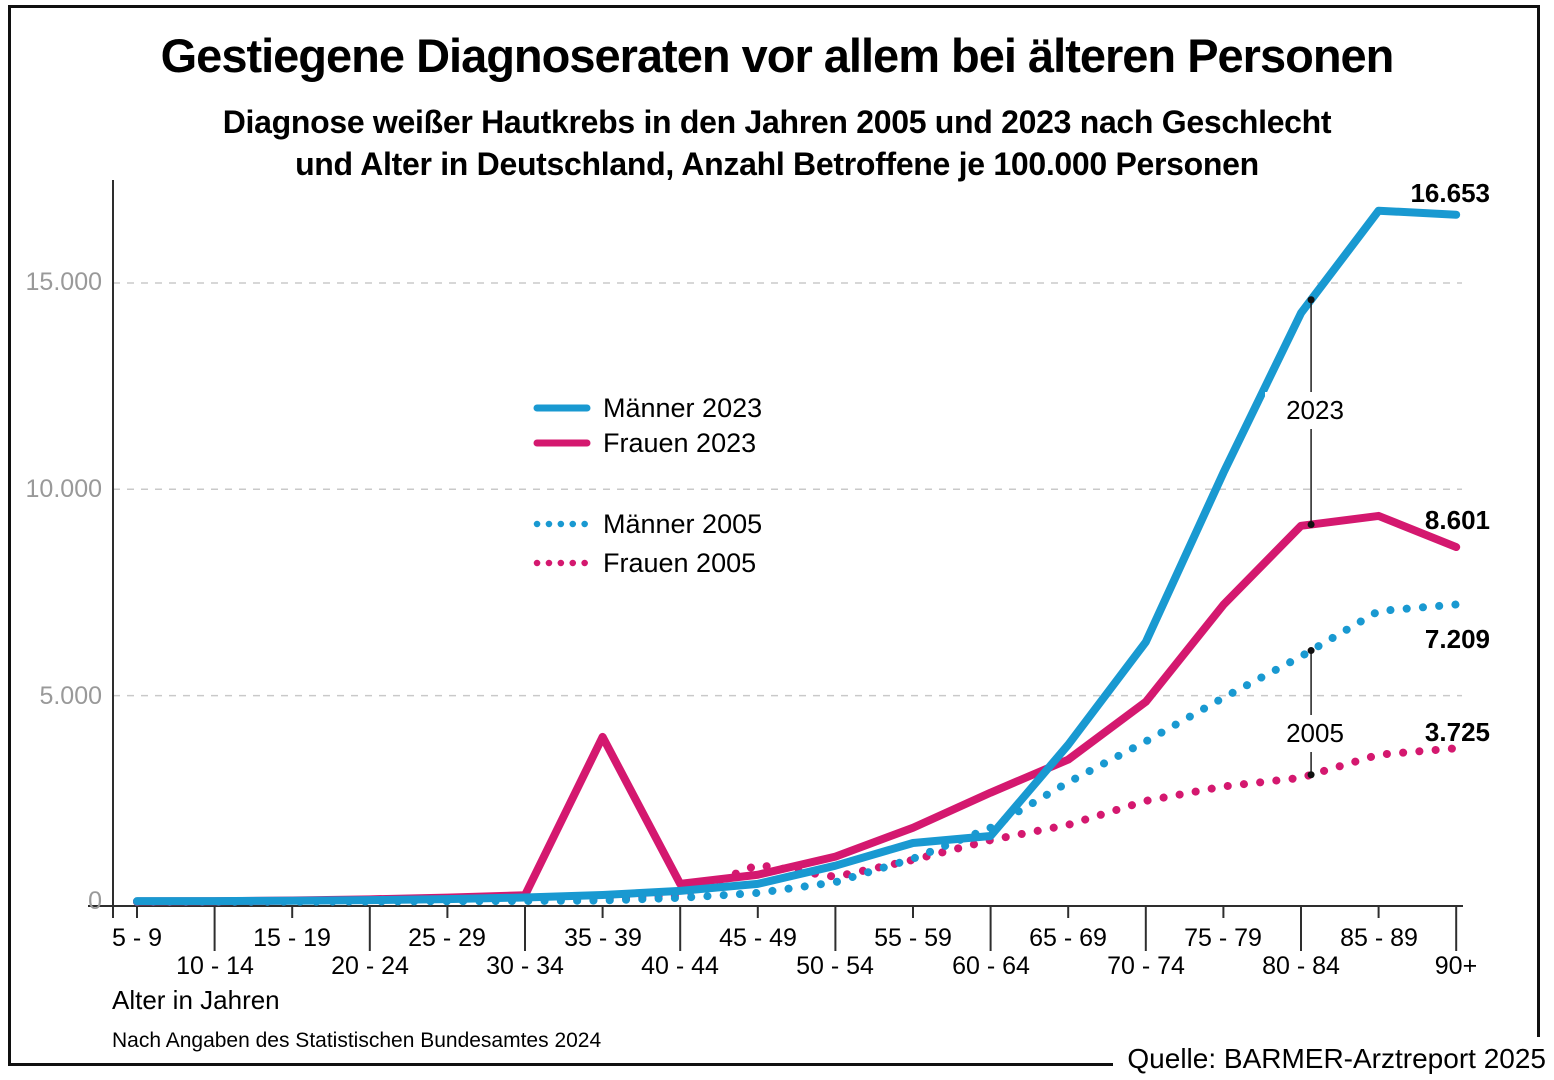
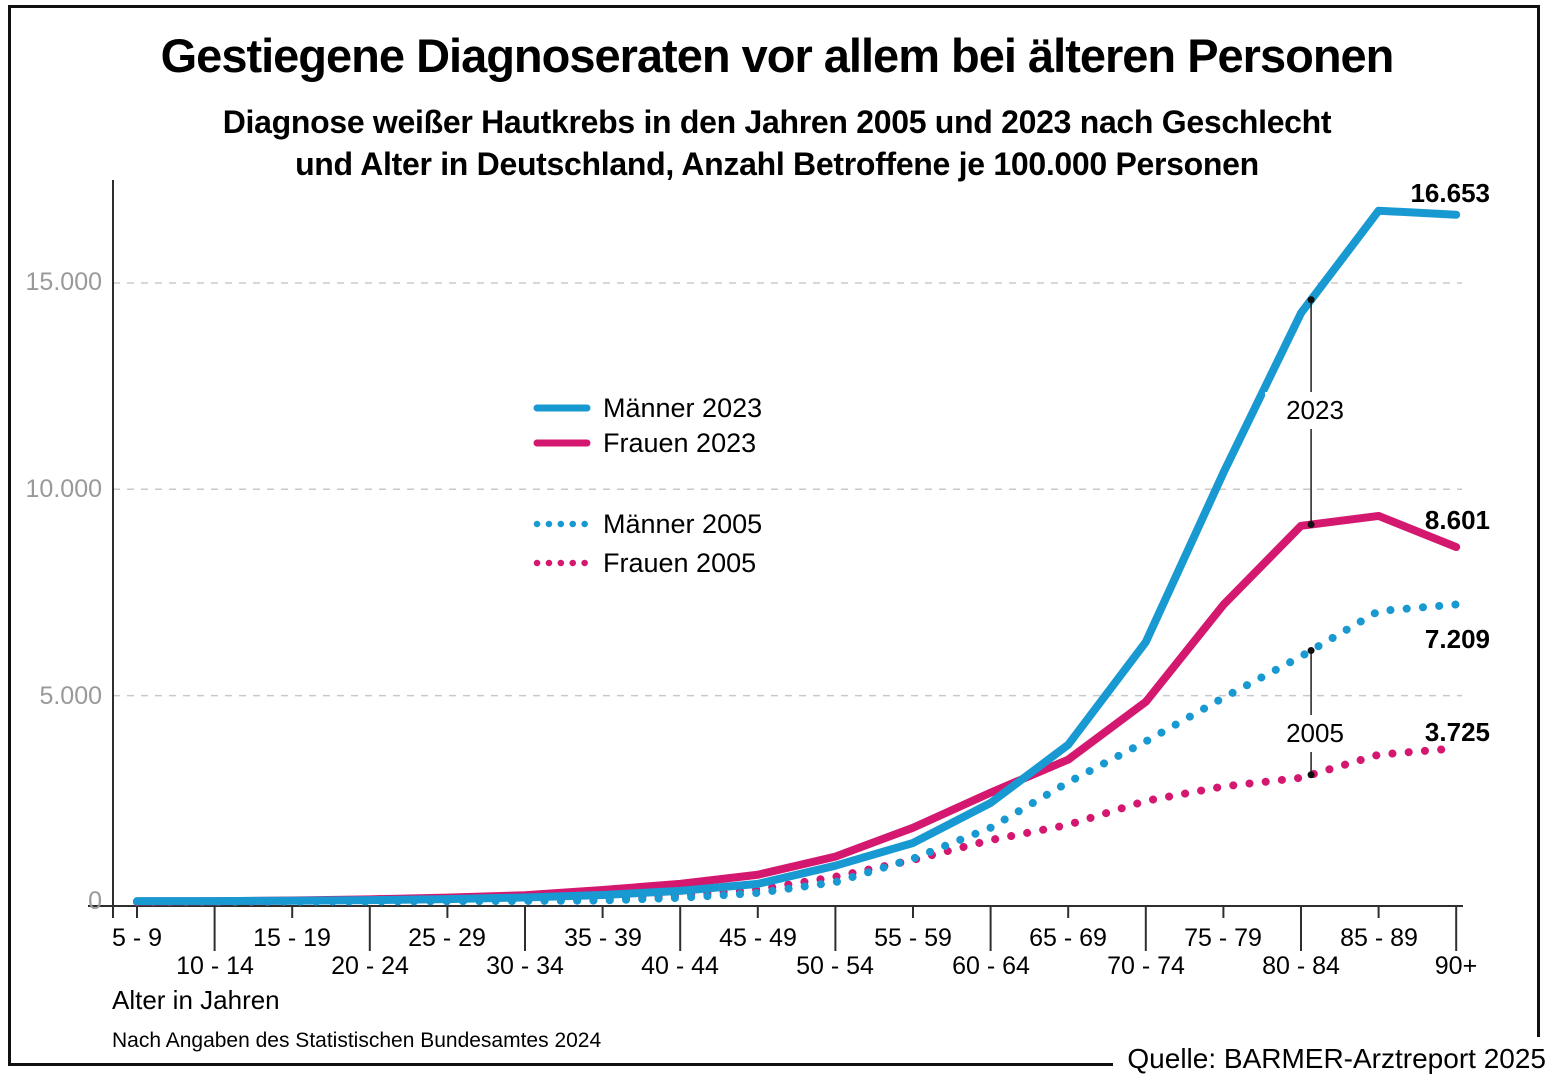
Frauen 2023/35 - 39: 4000 -> 300
Frauen 2005/45 - 49: 900 -> 300
Männer 2023/60 - 64: 1600 -> 2400
